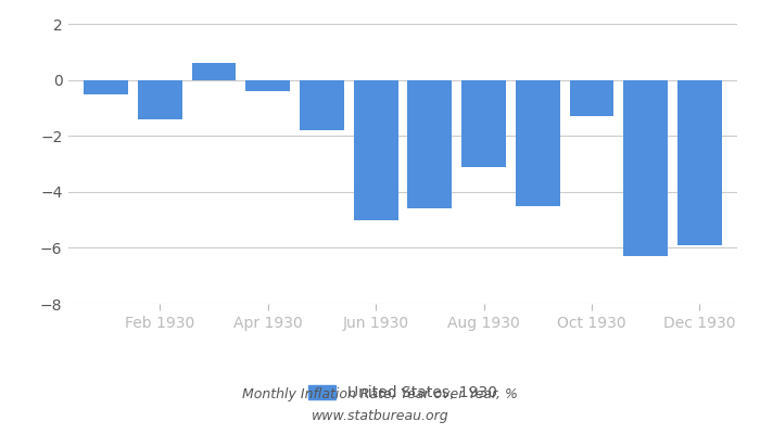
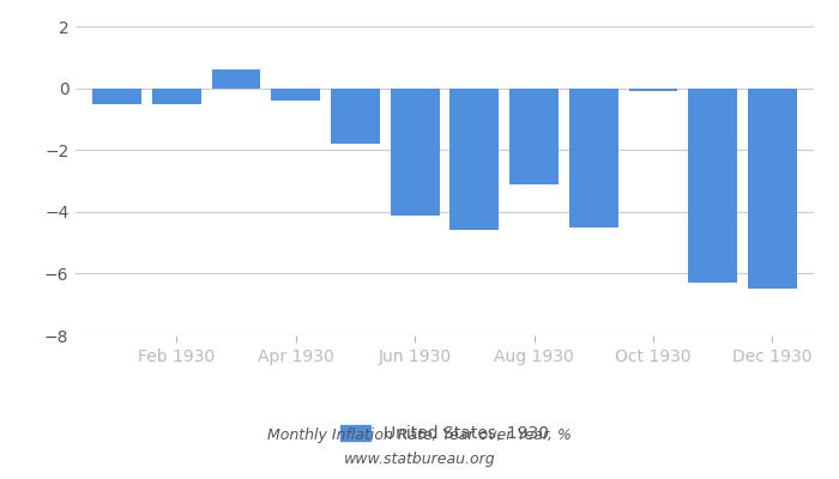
Feb 1930: -1.4 -> -0.5
Jun 1930: -5.0 -> -4.1
Oct 1930: -1.3 -> -0.1
Dec 1930: -5.9 -> -6.5
